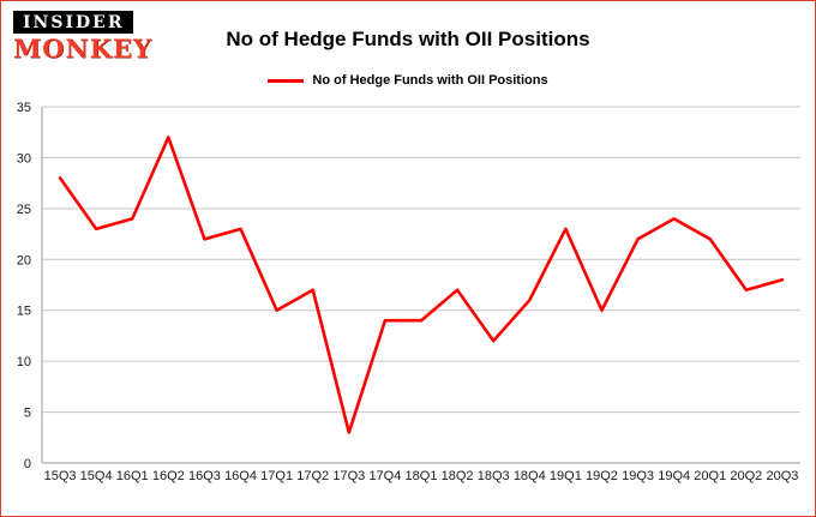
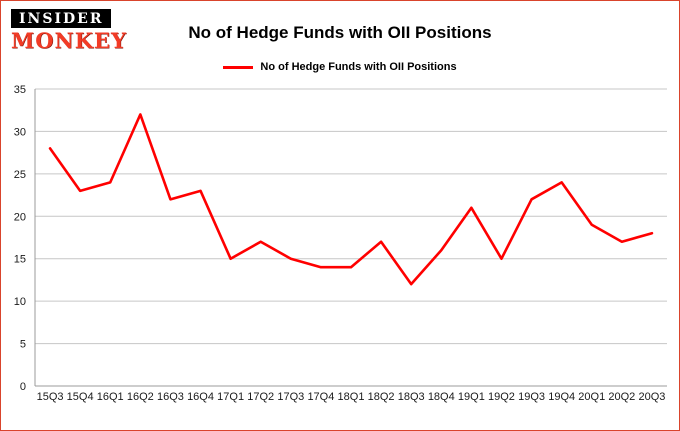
17Q3: 3 -> 15
19Q1: 23 -> 21
20Q1: 22 -> 19
